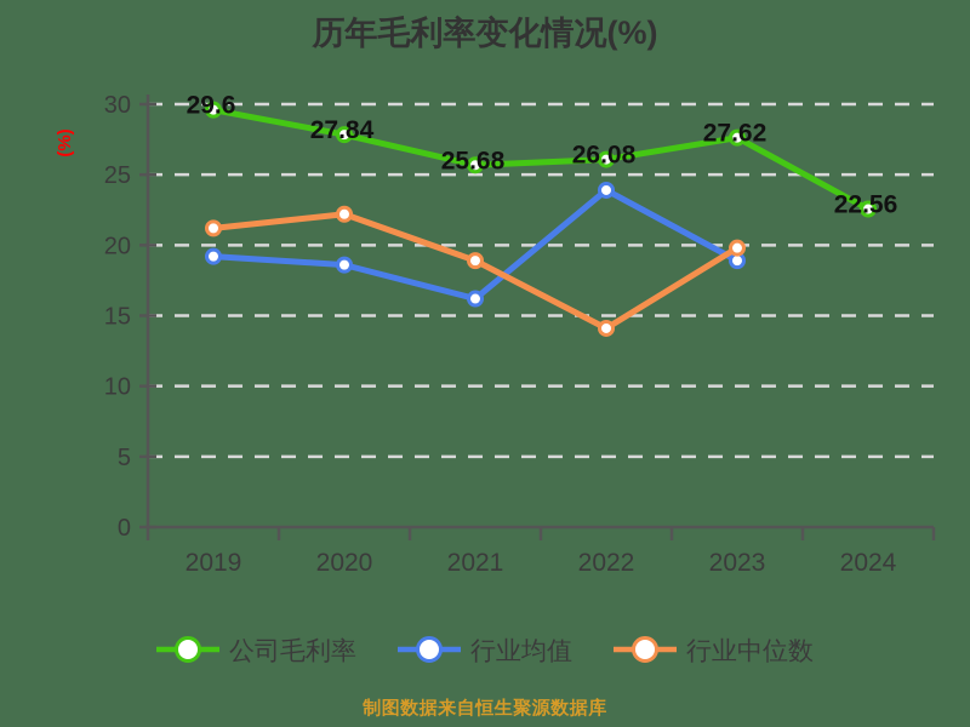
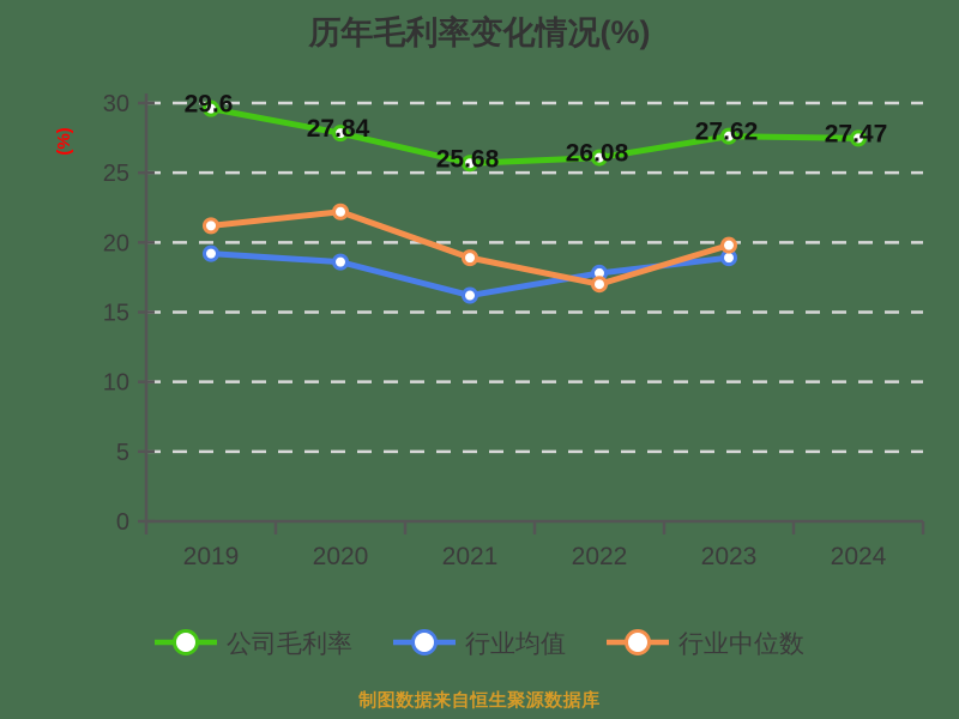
行业均值/2022: 23.9 -> 17.8
行业中位数/2022: 14.1 -> 17.0
公司毛利率/2024: 22.56 -> 27.47
